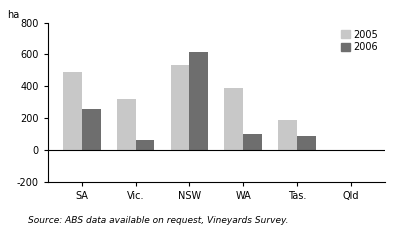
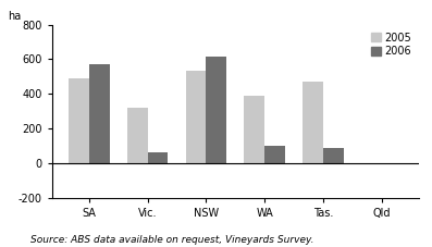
2006/SA: 260 -> 570
2005/Tas.: 190 -> 470
